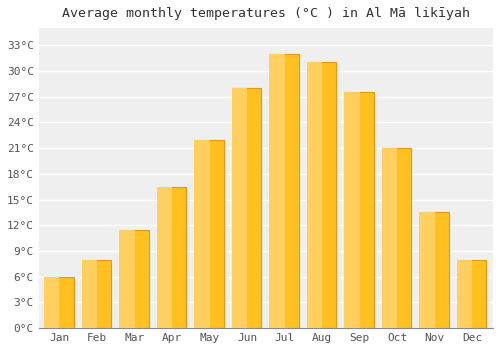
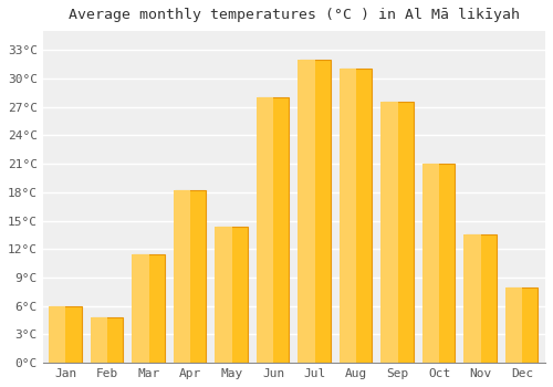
Feb: 8.0°C -> 4.8°C
Apr: 16.5°C -> 18.2°C
May: 22.0°C -> 14.4°C
